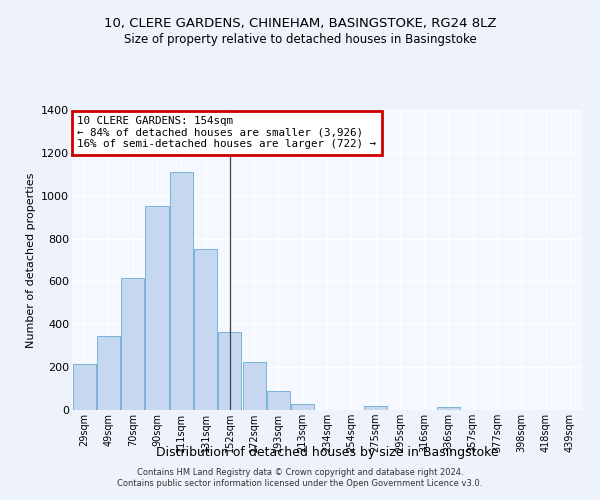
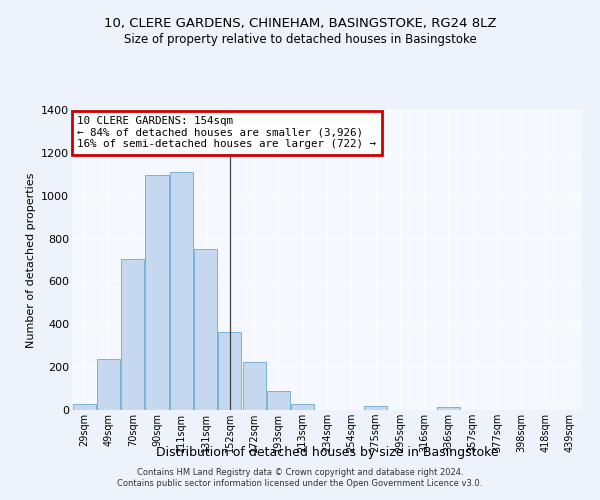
29sqm: 215 -> 30
49sqm: 345 -> 240
70sqm: 615 -> 705
90sqm: 950 -> 1095
